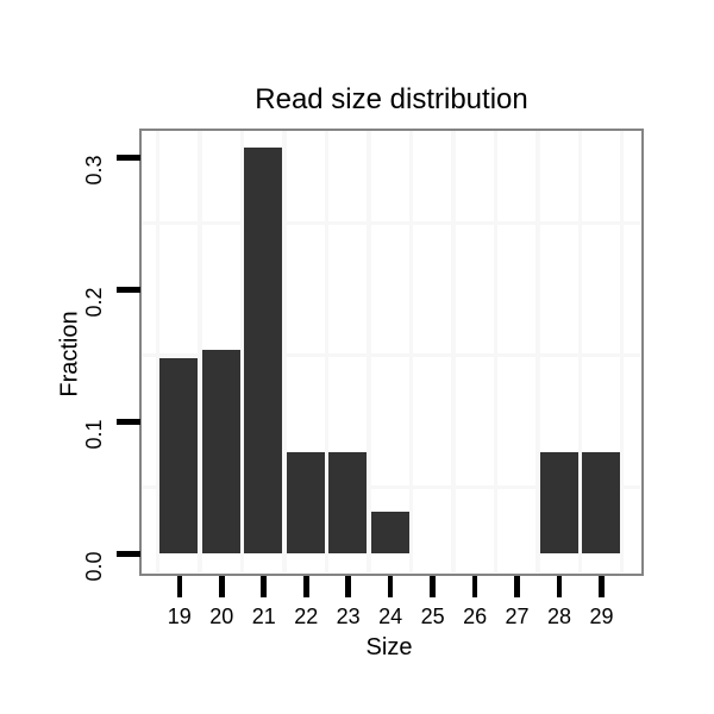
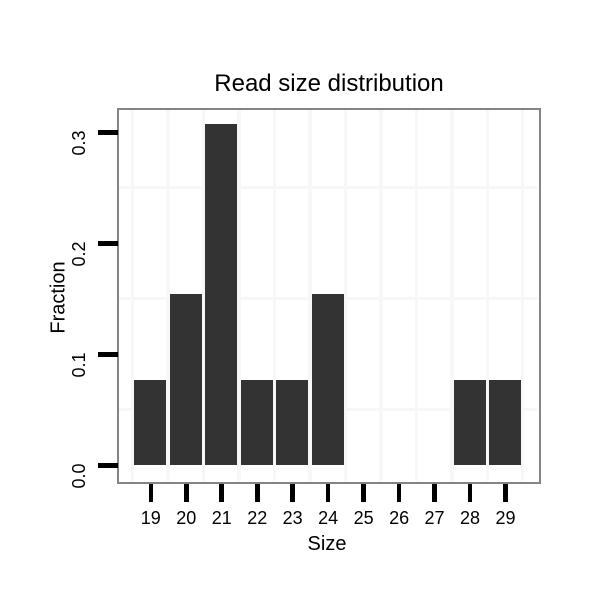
19: 0.148 -> 0.077
24: 0.031 -> 0.154
